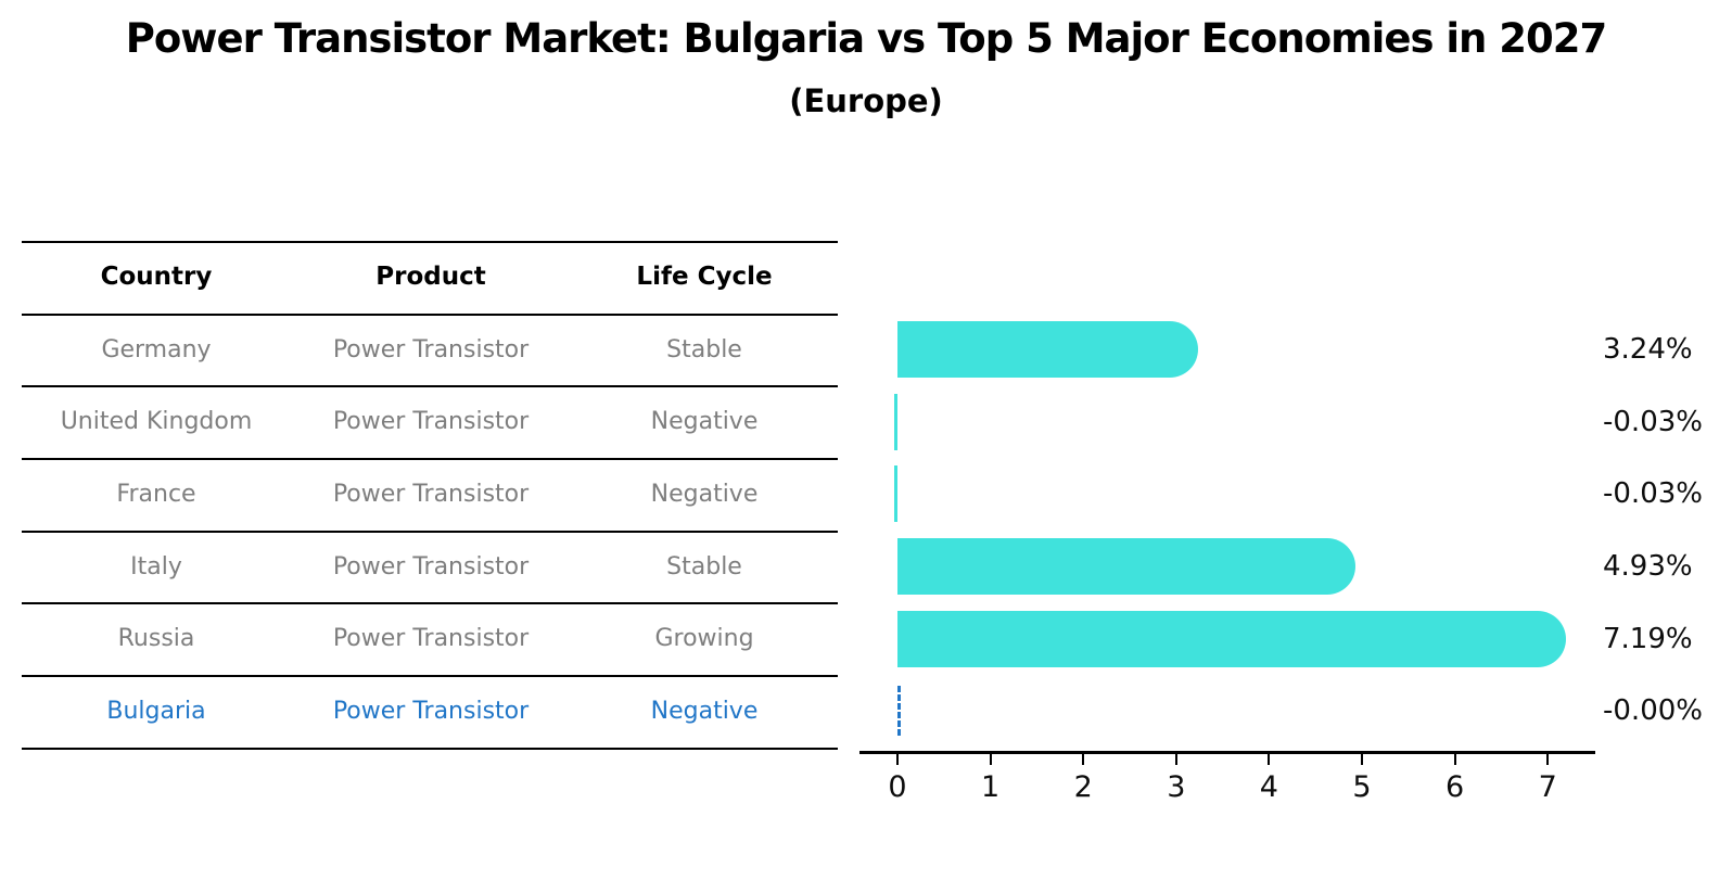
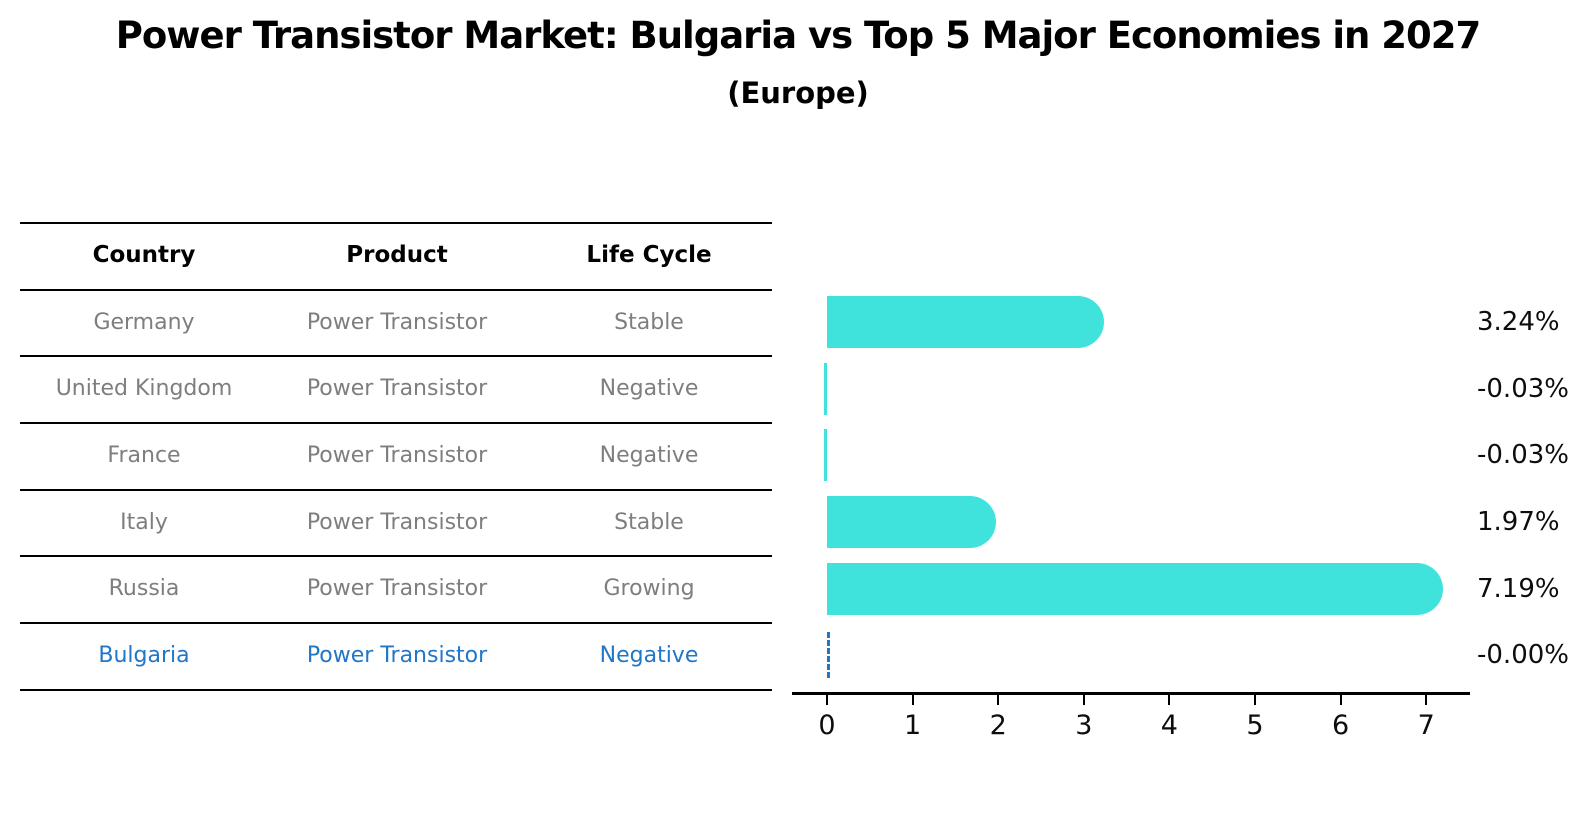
Italy: 4.93% -> 1.97%
